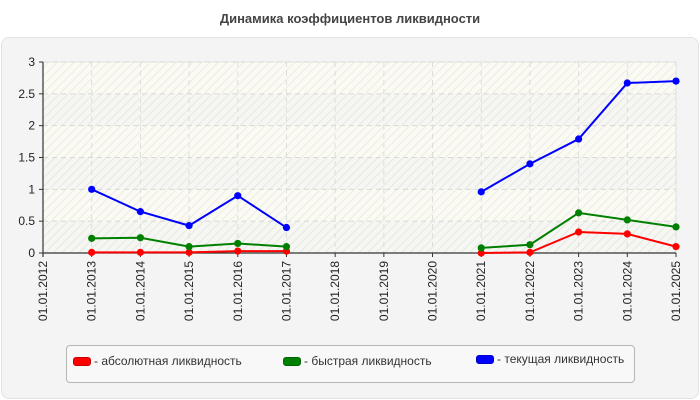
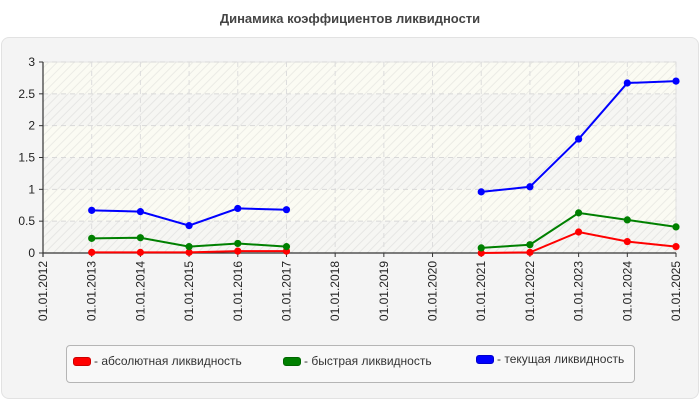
- текущая ликвидность/01.01.2013: 1.0 -> 0.7
- текущая ликвидность/01.01.2016: 0.9 -> 0.7
- текущая ликвидность/01.01.2017: 0.4 -> 0.7
- текущая ликвидность/01.01.2022: 1.4 -> 1.0
- абсолютная ликвидность/01.01.2024: 0.3 -> 0.2
